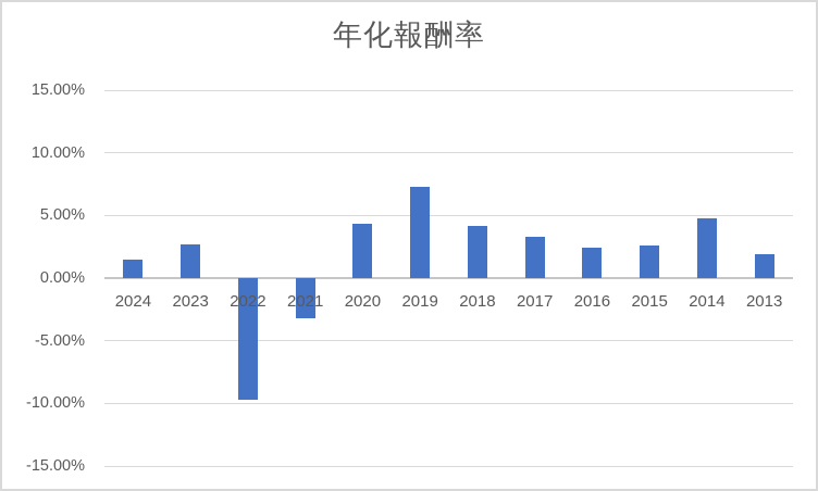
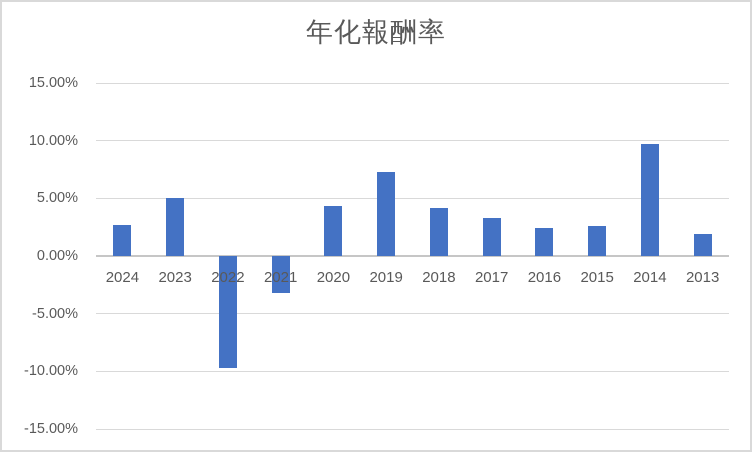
2024: 1.5% -> 2.7%
2023: 2.7% -> 5.0%
2014: 4.8% -> 9.7%
